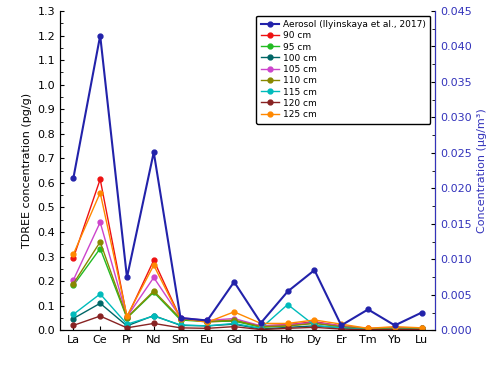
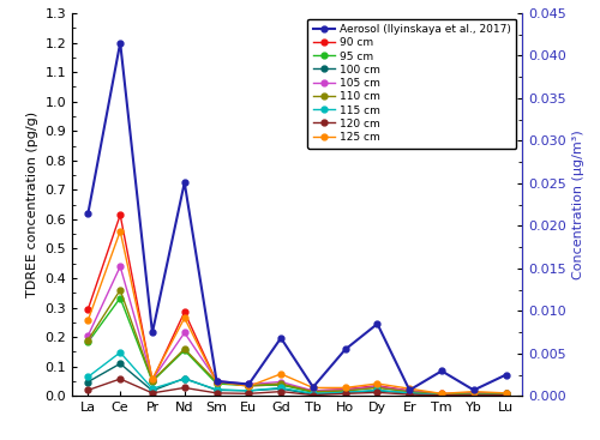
125 cm/La: 0.310 -> 0.258
115 cm/Ho: 0.105 -> 0.012
